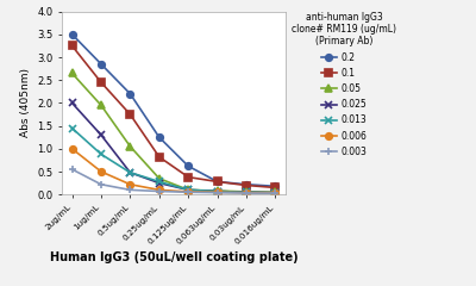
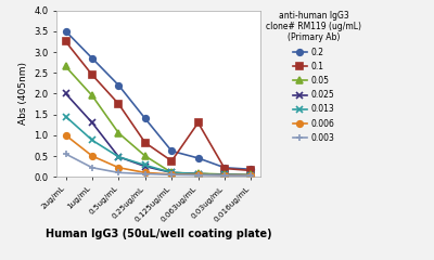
0.2/0.25ug/mL: 1.25 -> 1.40
0.05/0.25ug/mL: 0.35 -> 0.50
0.2/0.063ug/mL: 0.28 -> 0.45
0.1/0.063ug/mL: 0.28 -> 1.30
